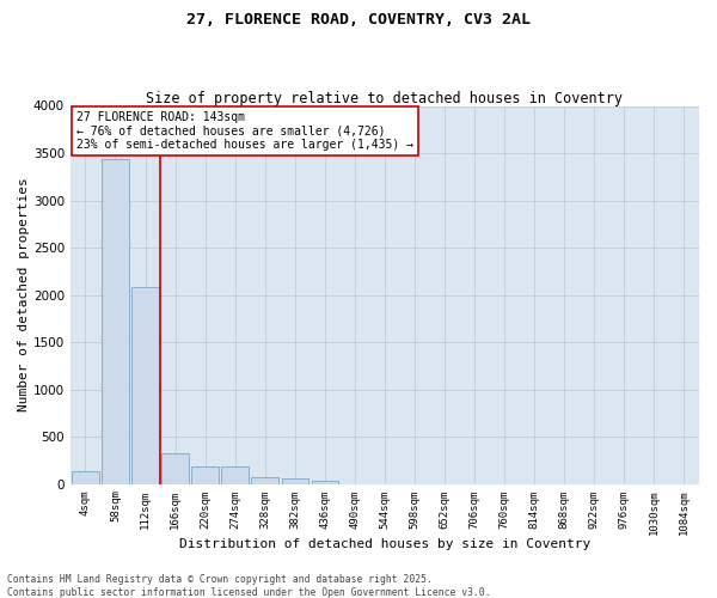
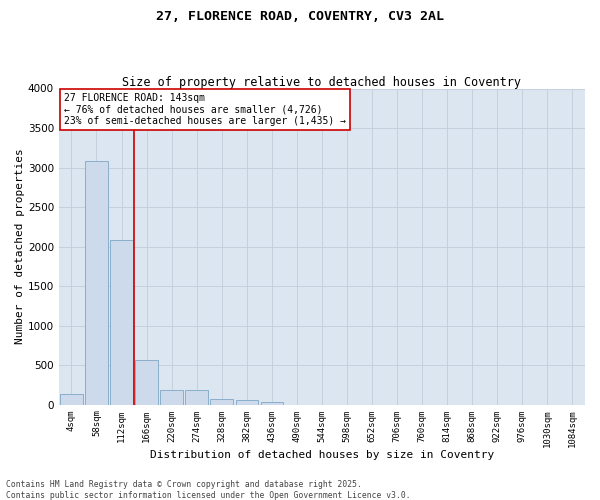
58sqm: 3440 -> 3080
166sqm: 320 -> 560
